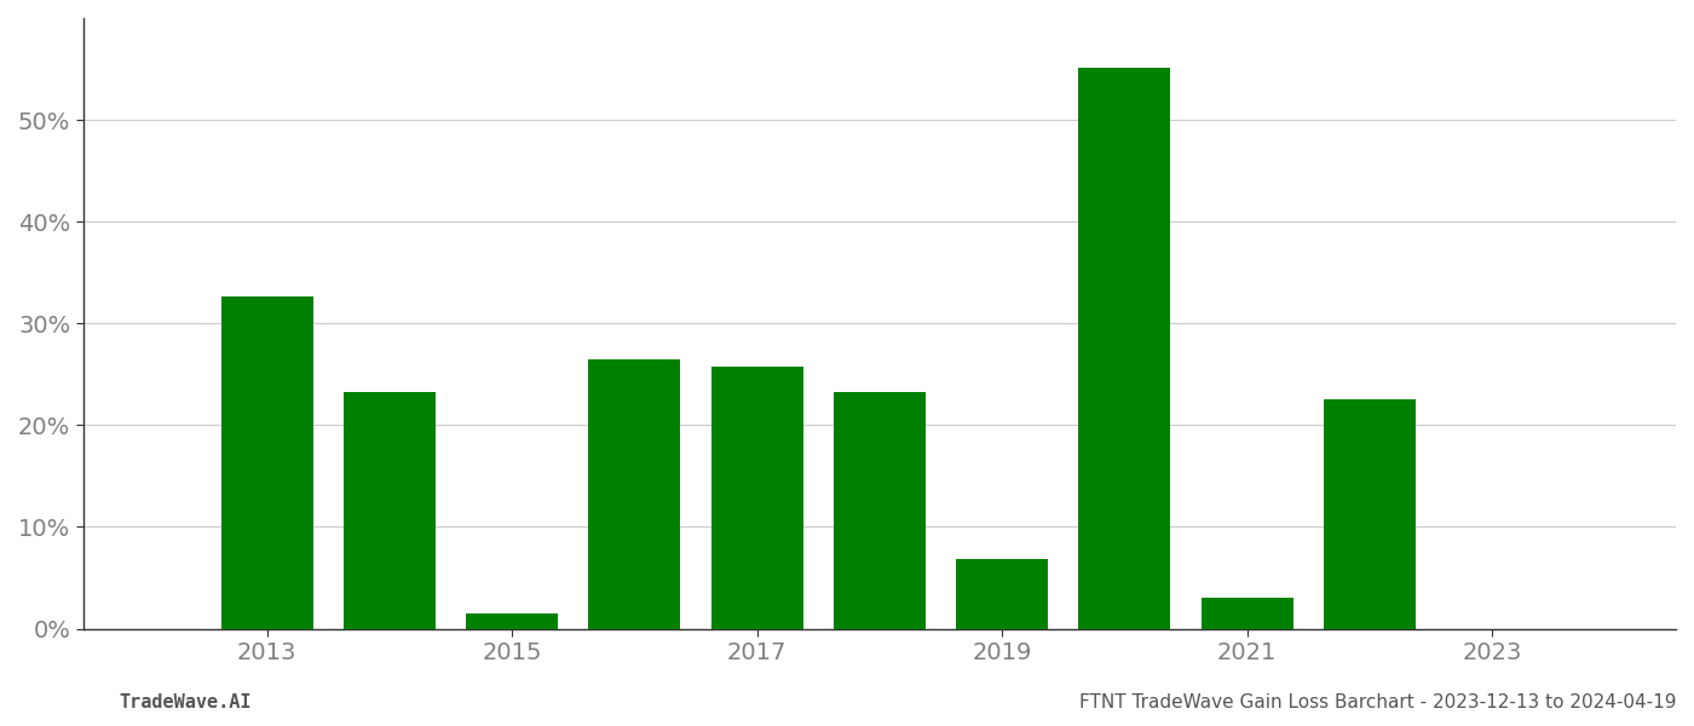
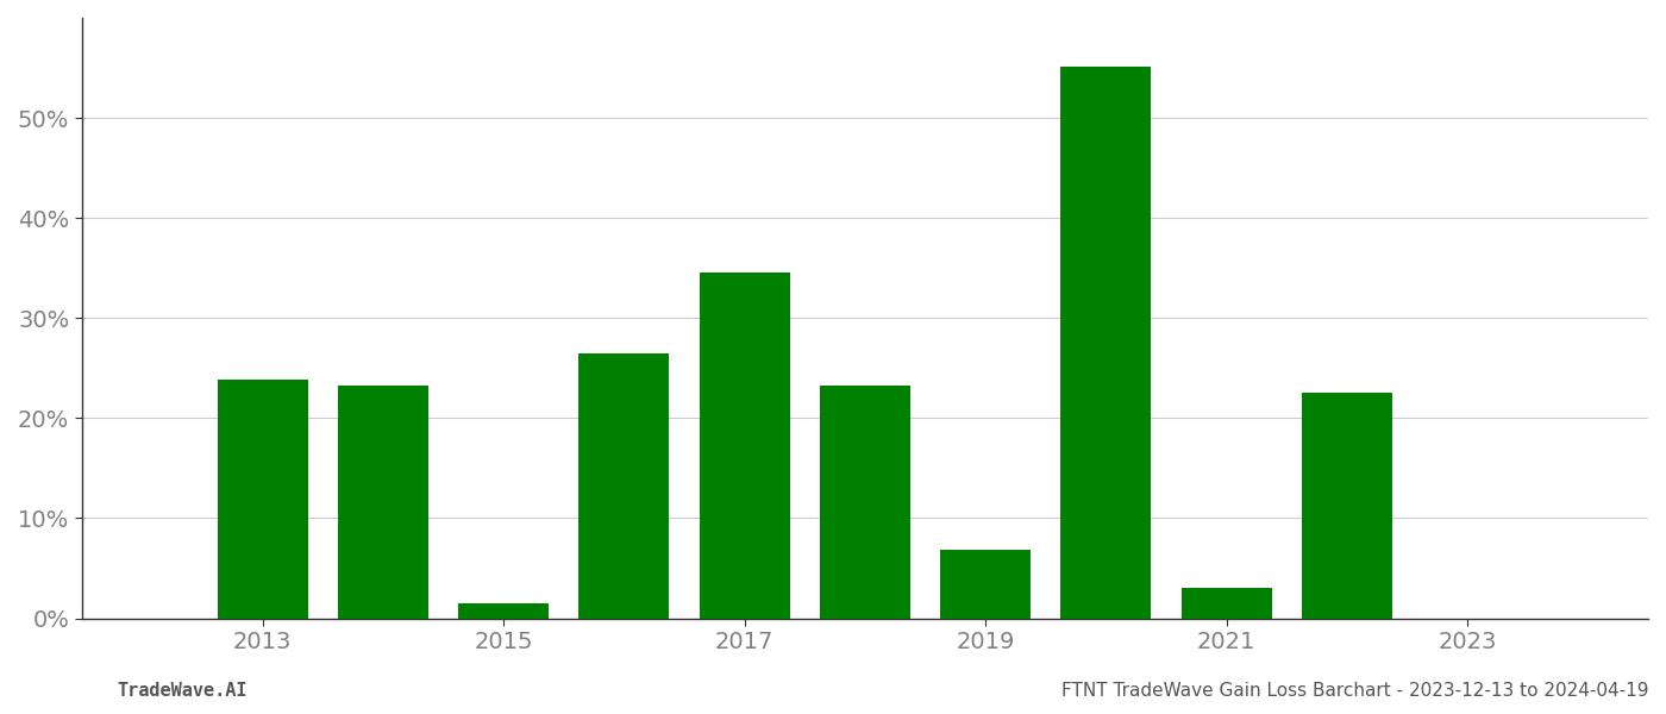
2013: 32.6% -> 23.8%
2017: 25.8% -> 34.5%
